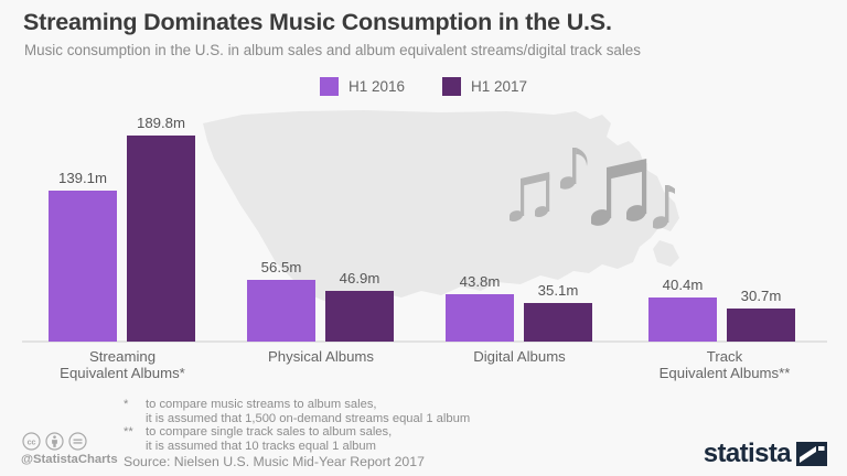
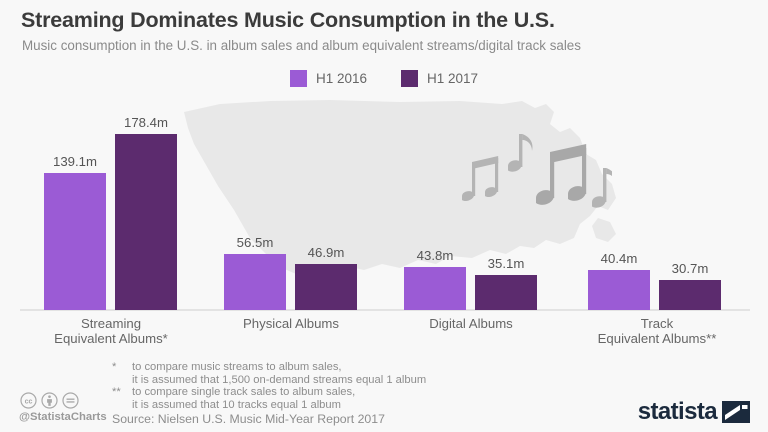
H1 2017/Streaming Equivalent Albums*: 189.8m -> 178.4m
